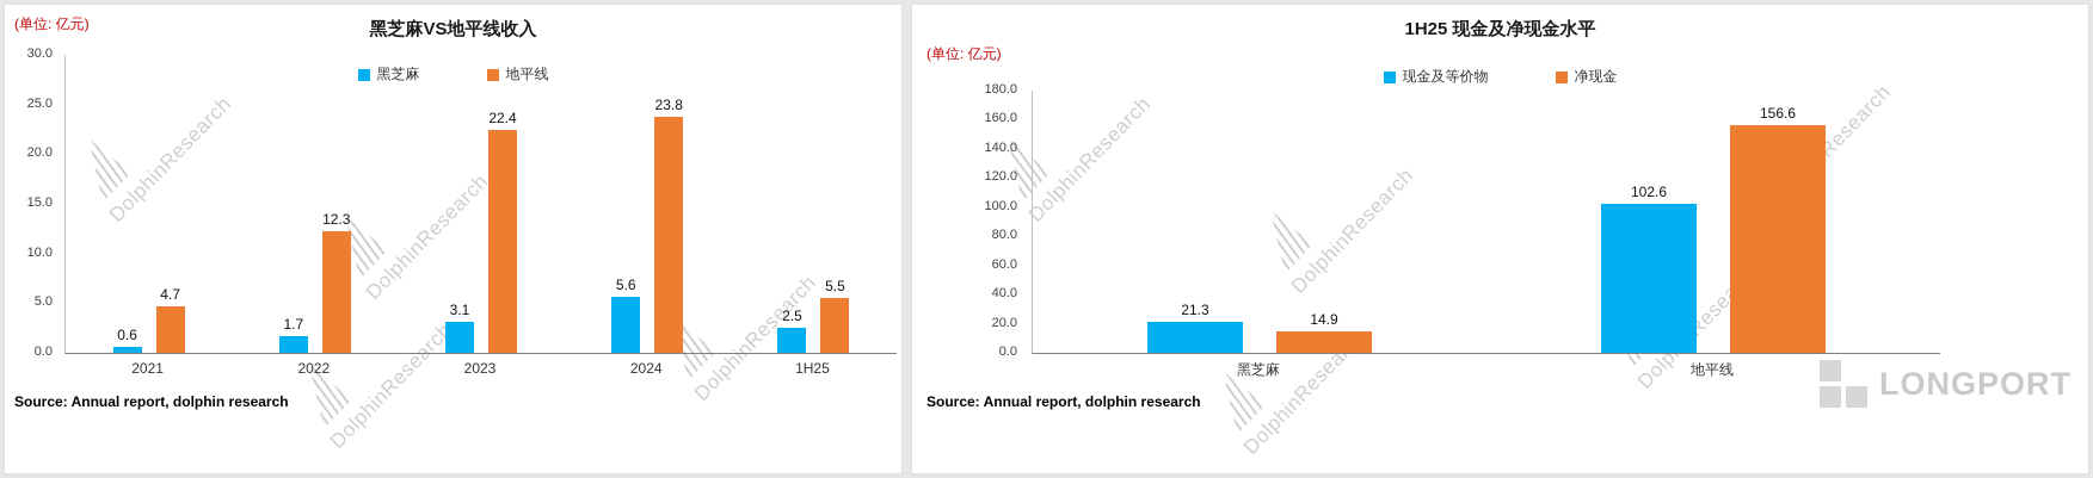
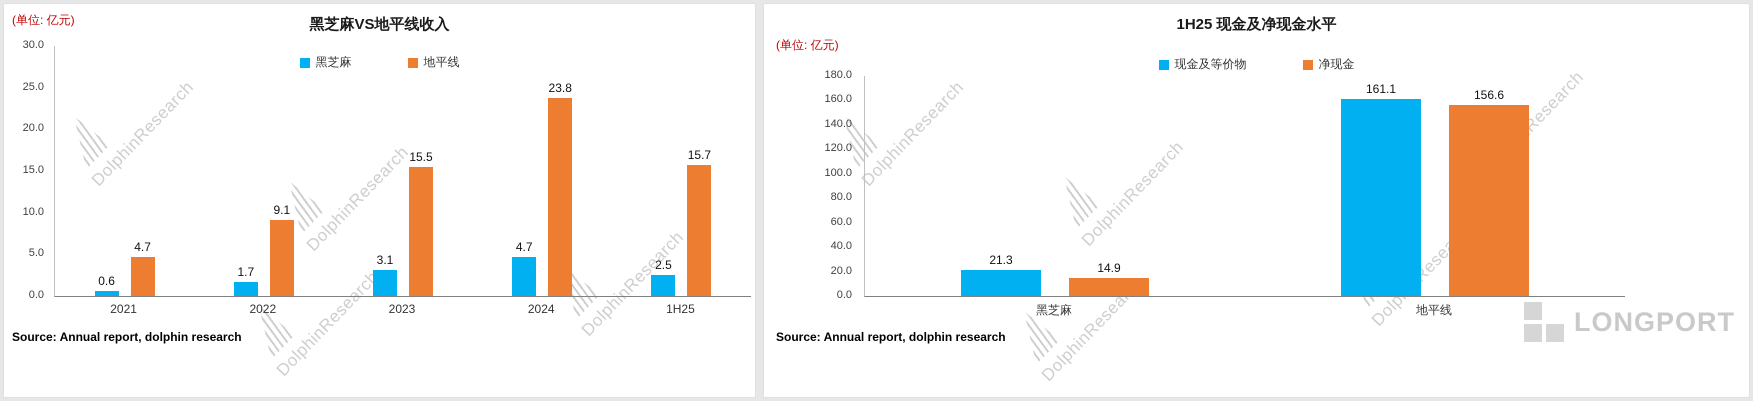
黑芝麻VS地平线收入/地平线/2022: 12.3 -> 9.1
黑芝麻VS地平线收入/地平线/2023: 22.4 -> 15.5
黑芝麻VS地平线收入/黑芝麻/2024: 5.6 -> 4.7
黑芝麻VS地平线收入/地平线/1H25: 5.5 -> 15.7
1H25 现金及净现金水平/现金及等价物/地平线: 102.6 -> 161.1
